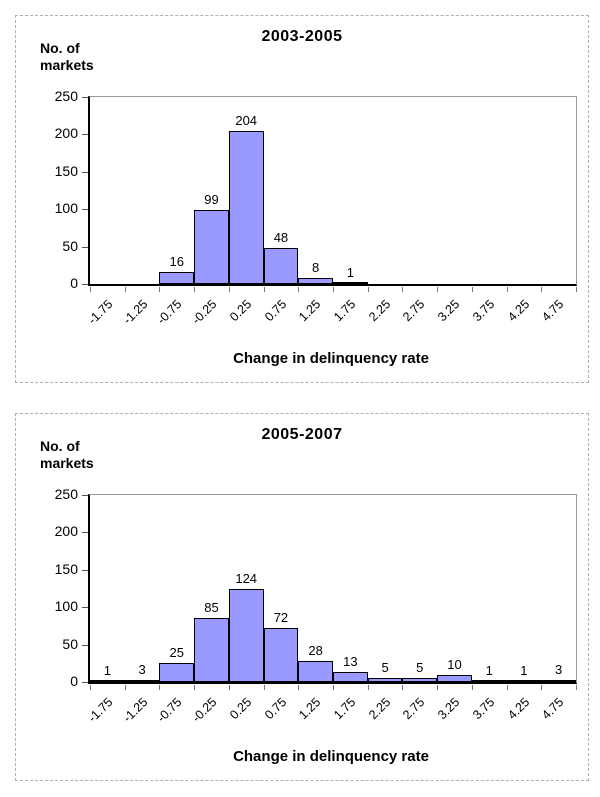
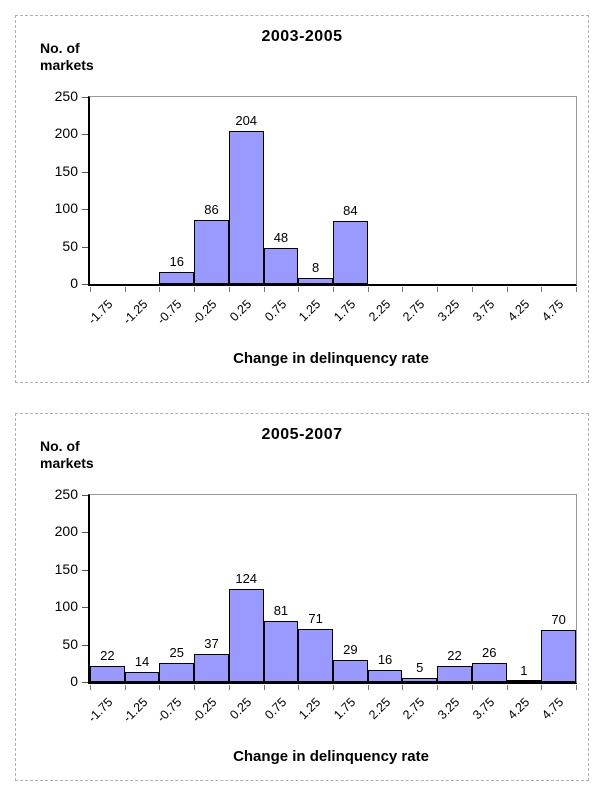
2003-2005/-0.25: 99 -> 86
2003-2005/1.75: 1 -> 84
2005-2007/-1.75: 1 -> 22
2005-2007/-1.25: 3 -> 14
2005-2007/-0.25: 85 -> 37
2005-2007/0.75: 72 -> 81
2005-2007/1.25: 28 -> 71
2005-2007/1.75: 13 -> 29
2005-2007/2.25: 5 -> 16
2005-2007/3.25: 10 -> 22
2005-2007/3.75: 1 -> 26
2005-2007/4.75: 3 -> 70
